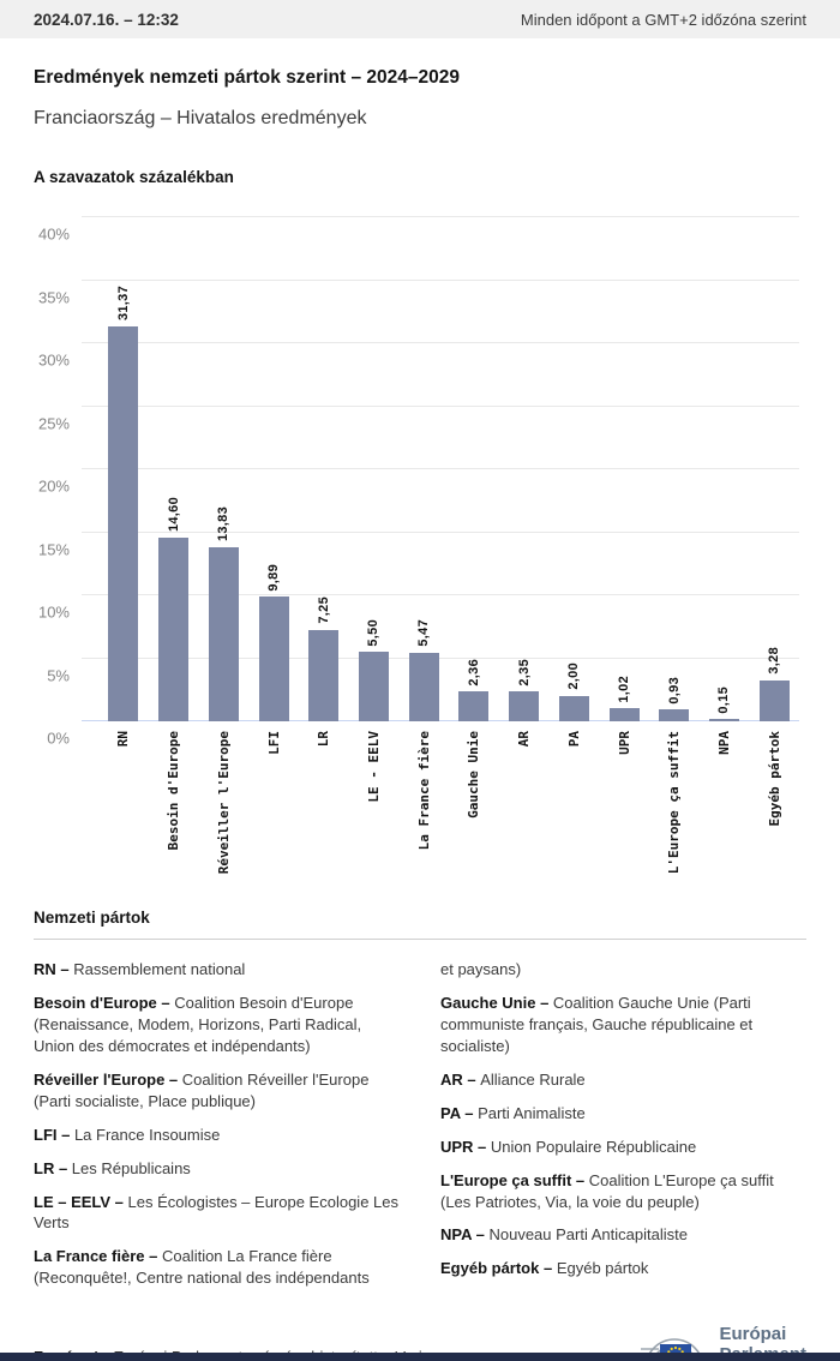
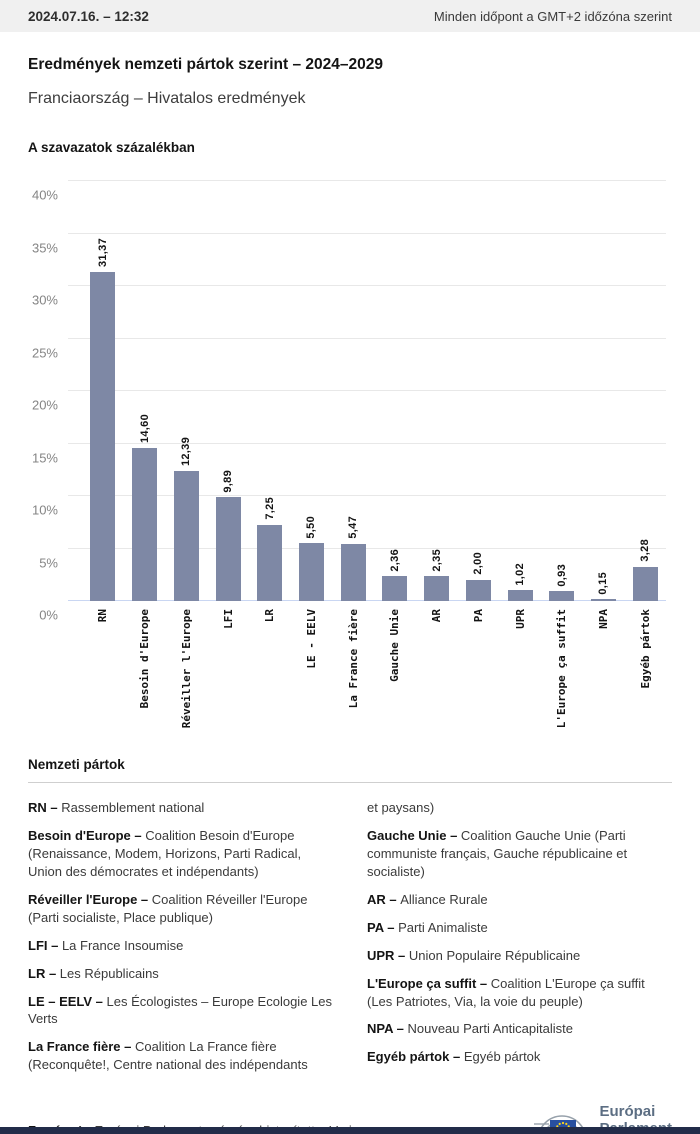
Réveiller l'Europe: 13,83 -> 12,39
